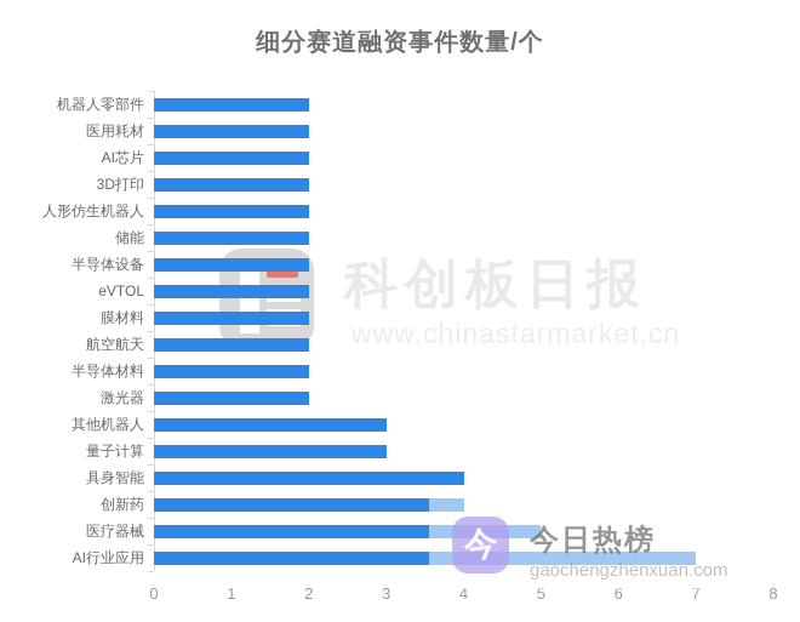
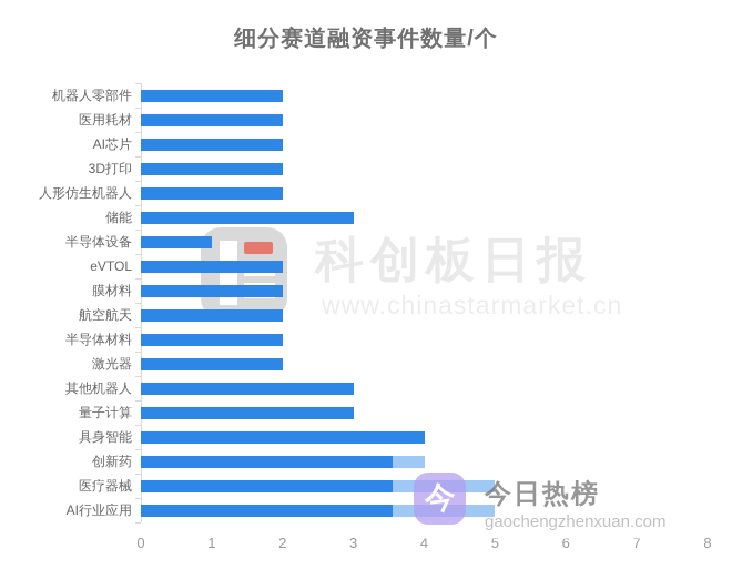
储能: 2 -> 3
半导体设备: 2 -> 1
AI行业应用: 7 -> 5
